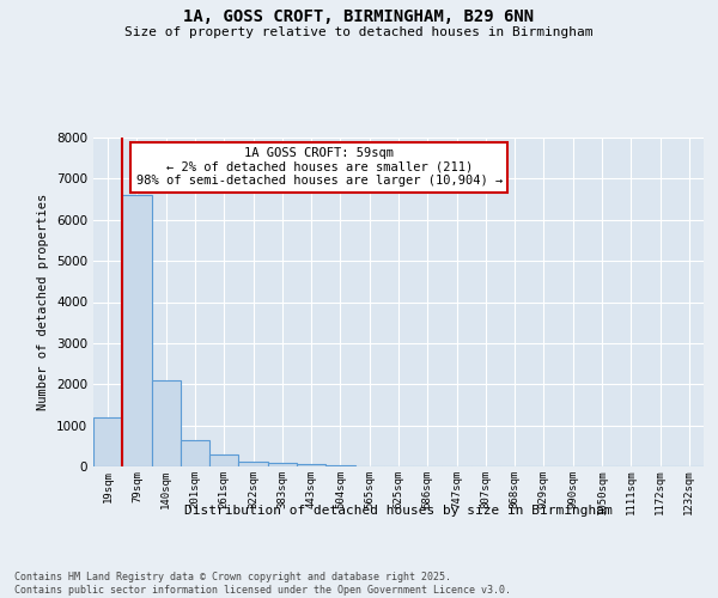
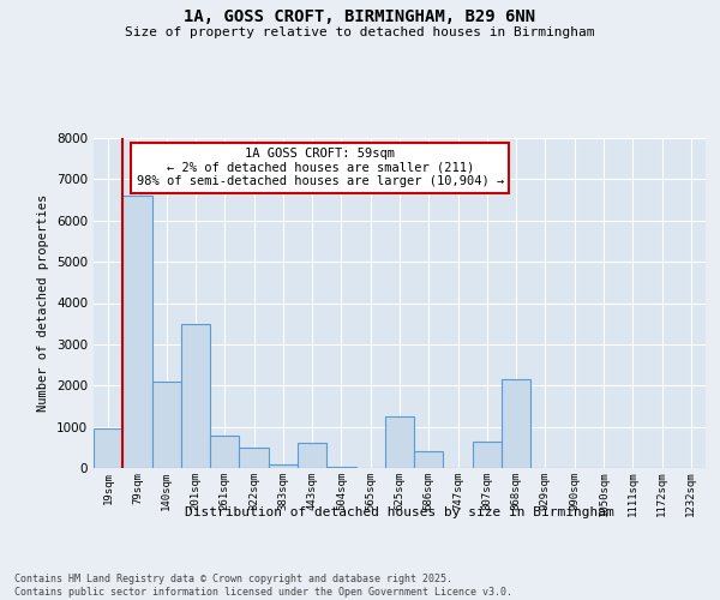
19sqm: 1200 -> 950
201sqm: 650 -> 3500
261sqm: 280 -> 800
322sqm: 130 -> 500
443sqm: 50 -> 600
625sqm: 0 -> 1250
686sqm: 0 -> 400
807sqm: 0 -> 650
868sqm: 0 -> 2150
